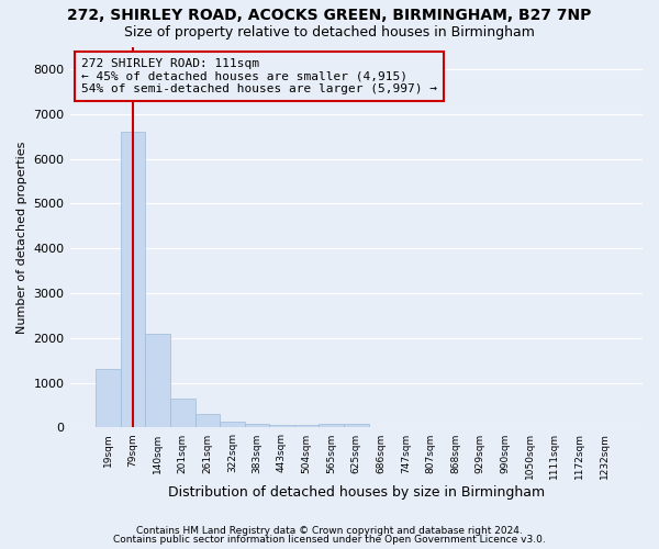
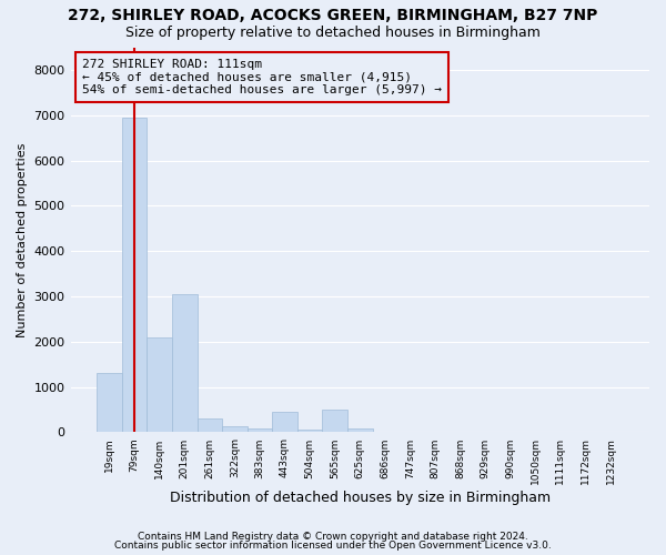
79sqm: 6600 -> 6950
201sqm: 650 -> 3050
443sqm: 50 -> 450
565sqm: 80 -> 500
